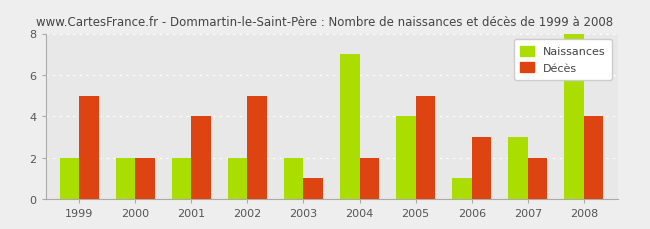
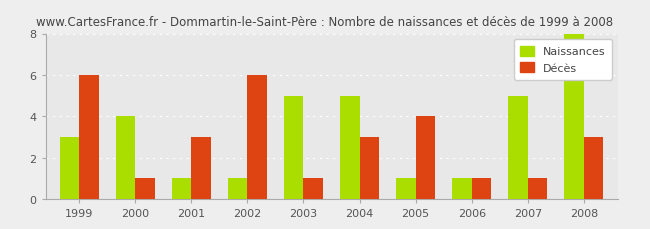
Naissances/1999: 2 -> 3
Décès/1999: 5 -> 6
Naissances/2000: 2 -> 4
Décès/2000: 2 -> 1
Naissances/2001: 2 -> 1
Décès/2001: 4 -> 3
Naissances/2002: 2 -> 1
Décès/2002: 5 -> 6
Naissances/2003: 2 -> 5
Naissances/2004: 7 -> 5
Décès/2004: 2 -> 3
Naissances/2005: 4 -> 1
Décès/2005: 5 -> 4
Décès/2006: 3 -> 1
Naissances/2007: 3 -> 5
Décès/2007: 2 -> 1
Décès/2008: 4 -> 3
